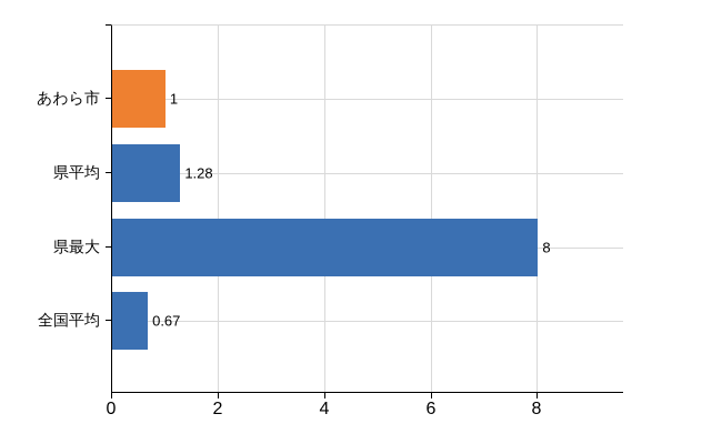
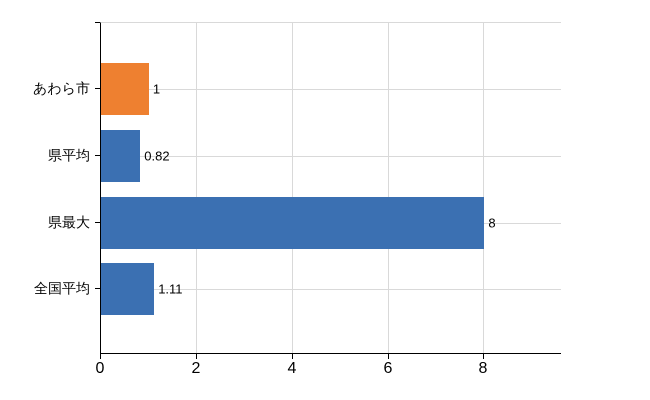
県平均: 1.28 -> 0.82
全国平均: 0.67 -> 1.11
